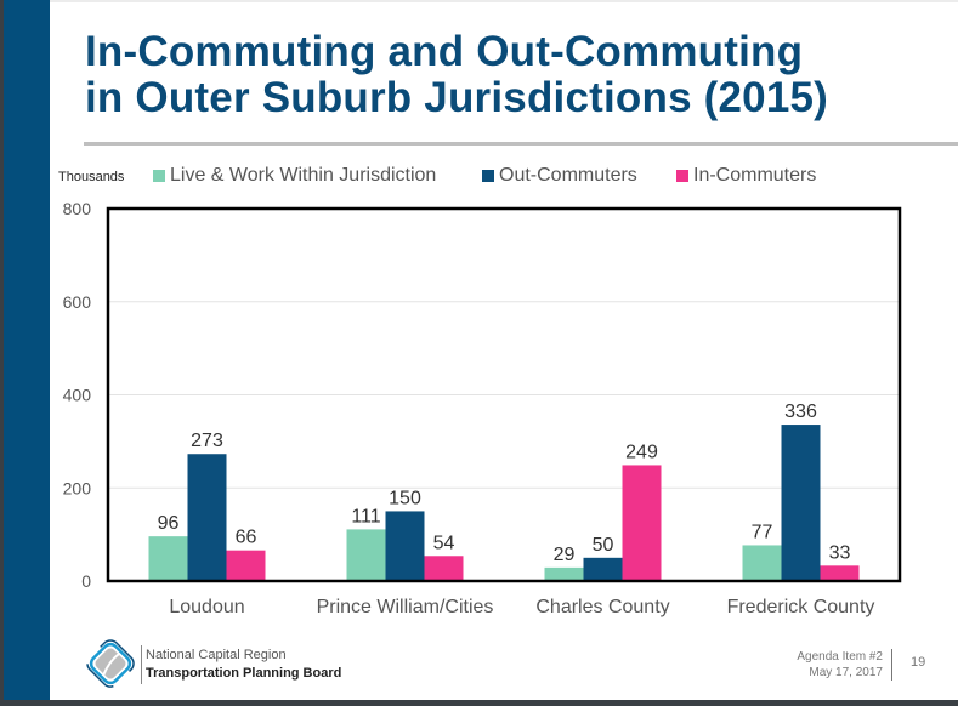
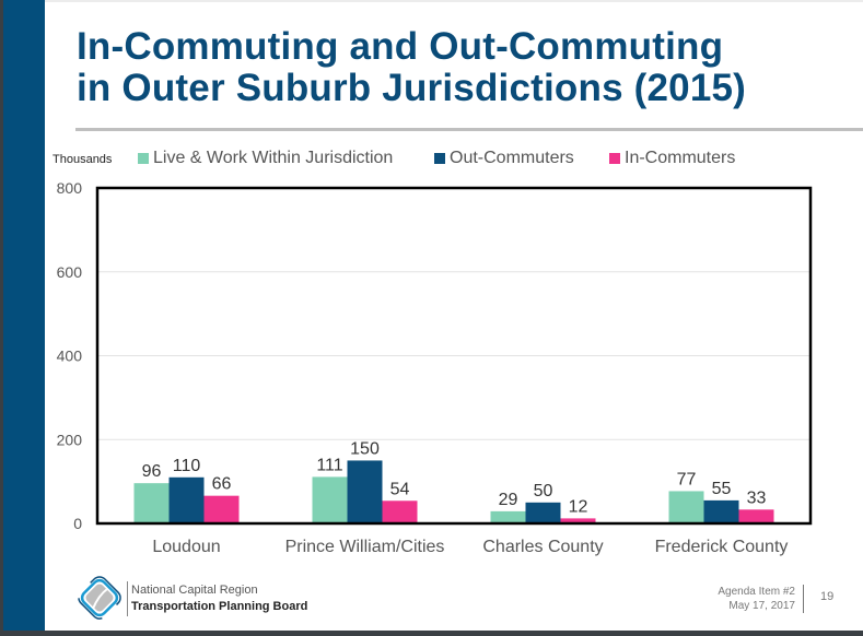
Out-Commuters/Loudoun: 273 -> 110
In-Commuters/Charles County: 249 -> 12
Out-Commuters/Frederick County: 336 -> 55
